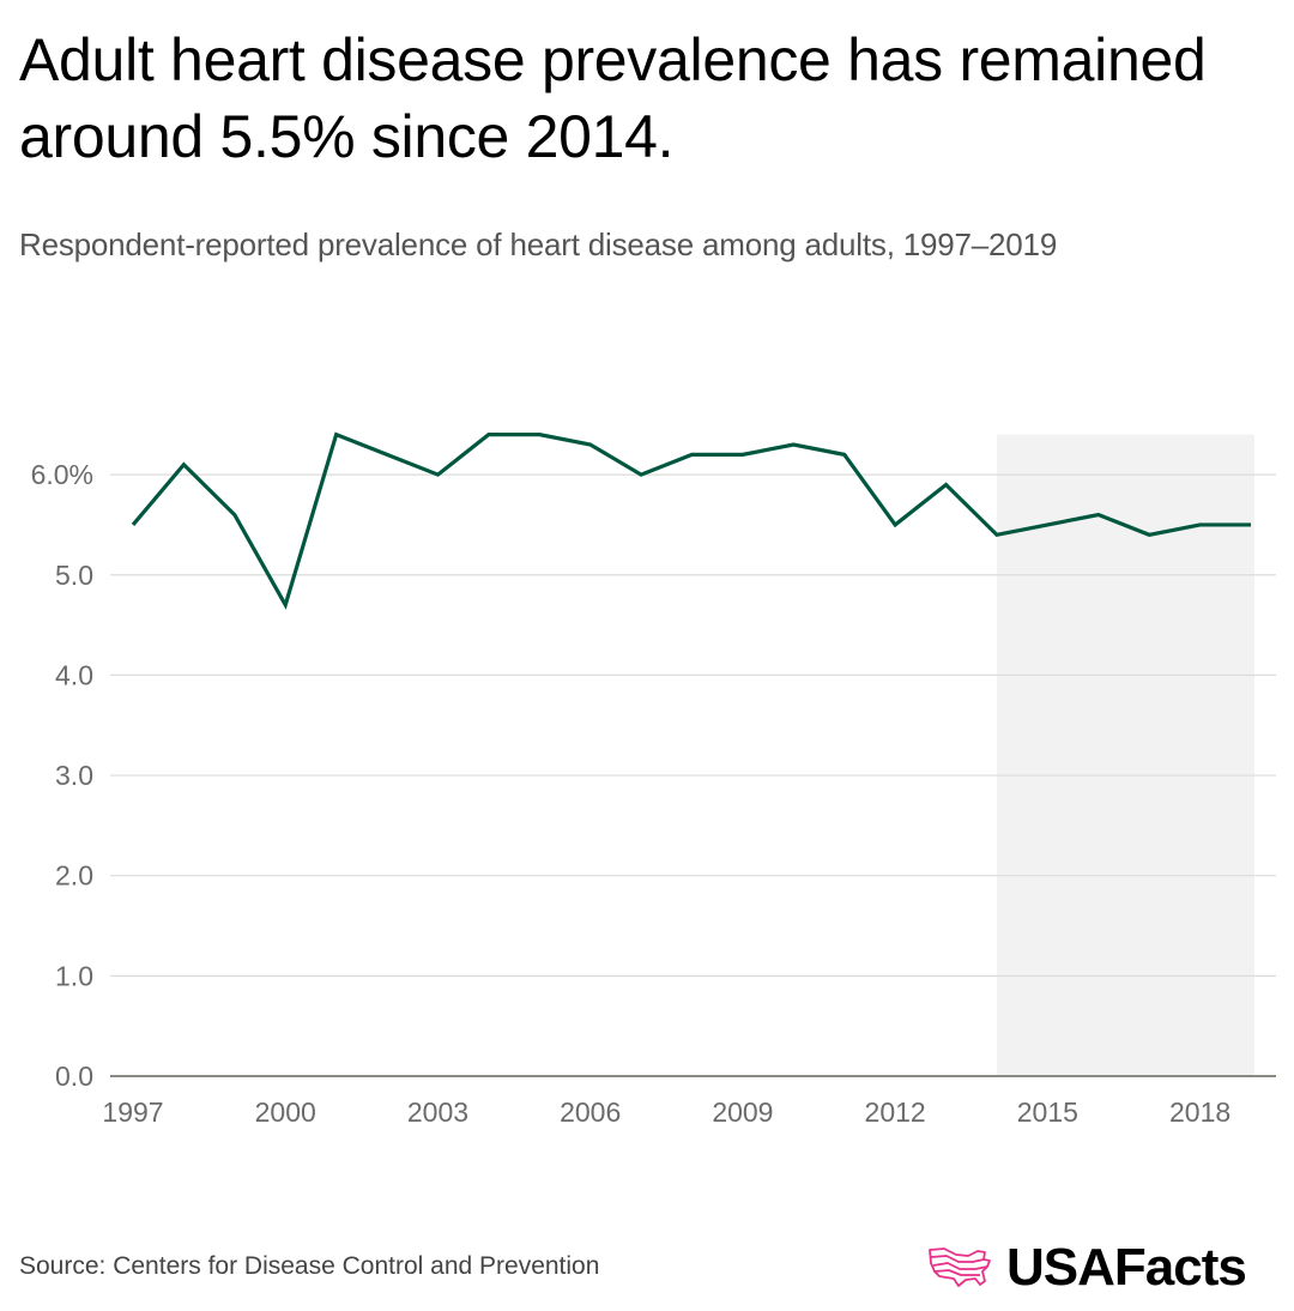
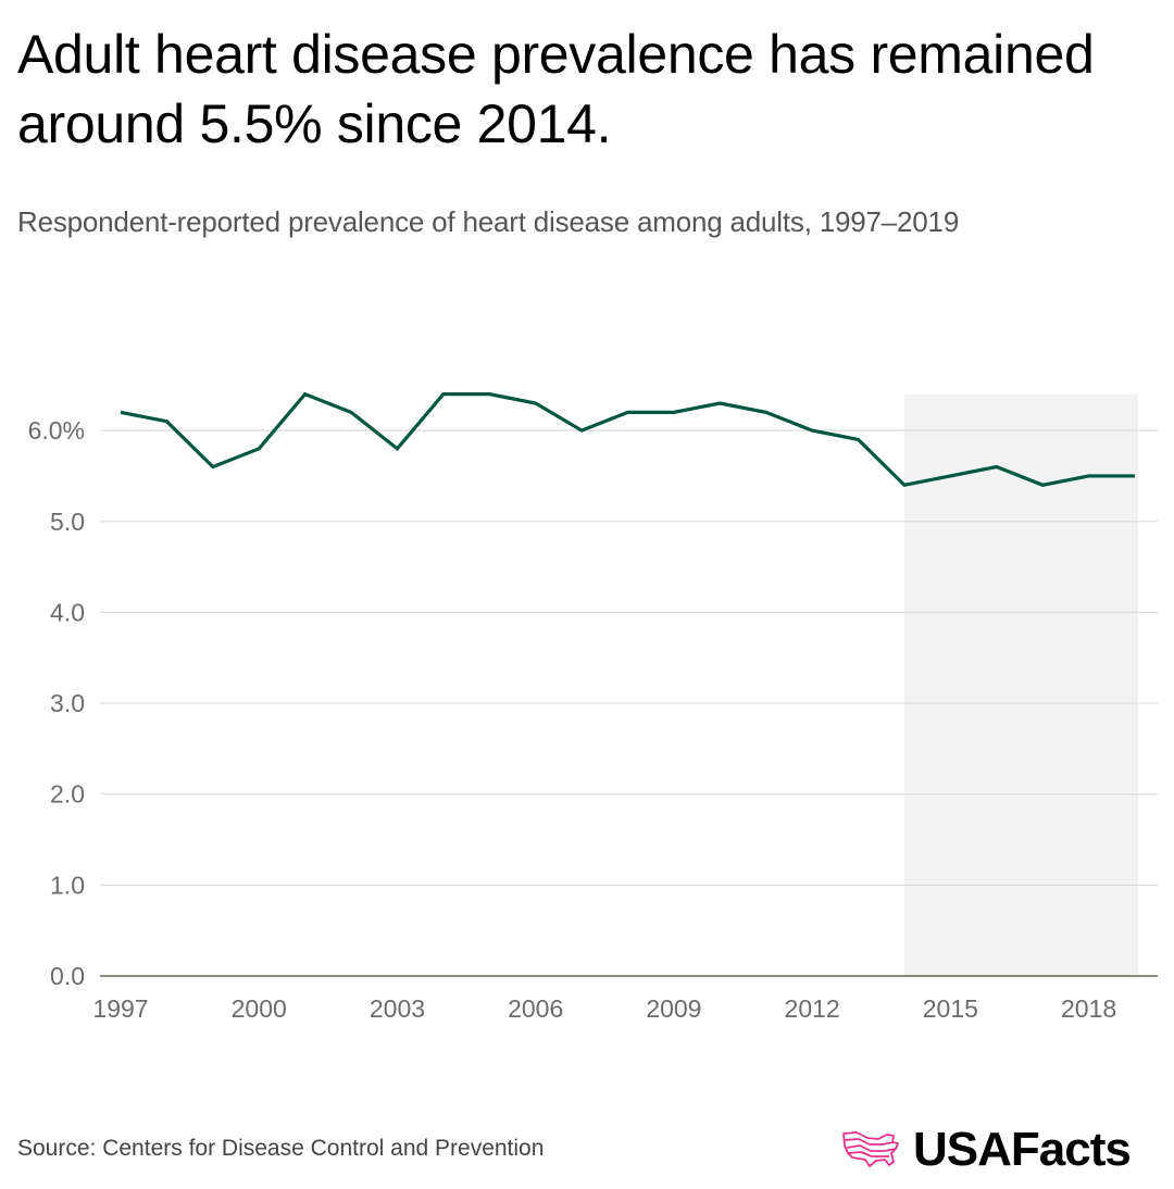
1997: 5.5% -> 6.2%
2000: 4.7% -> 5.8%
2003: 6.0% -> 5.8%
2012: 5.5% -> 6.0%
